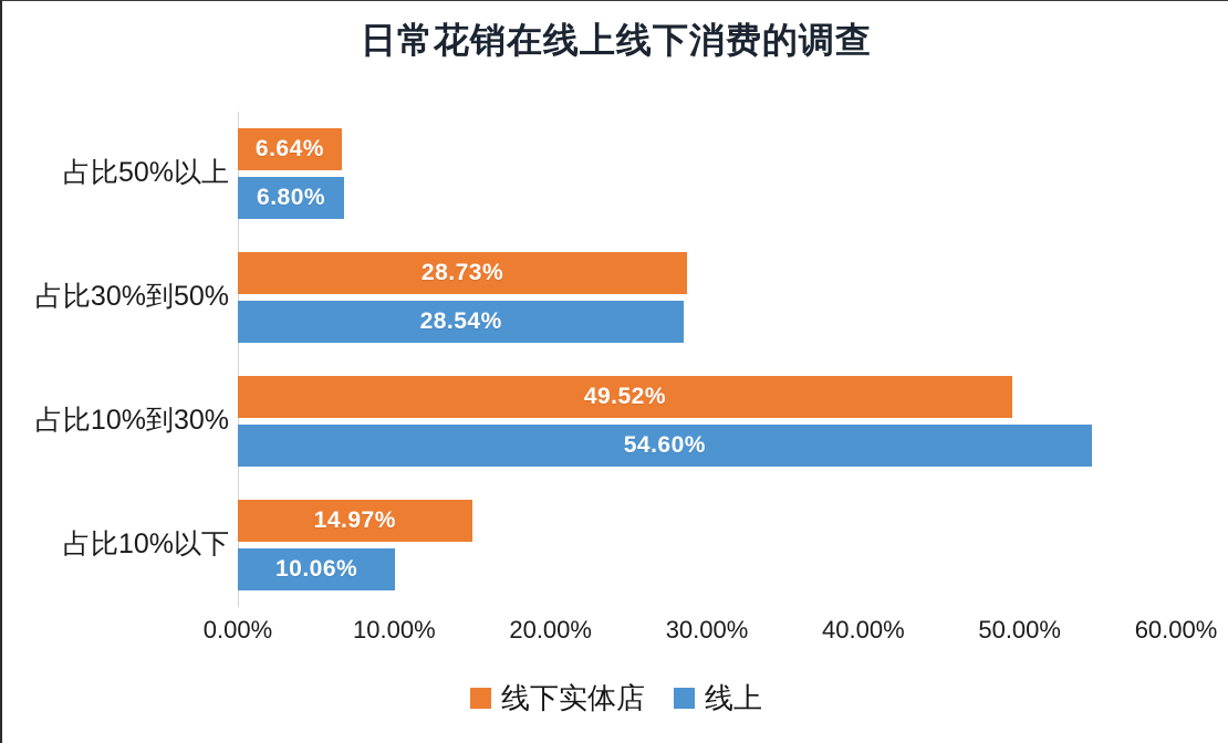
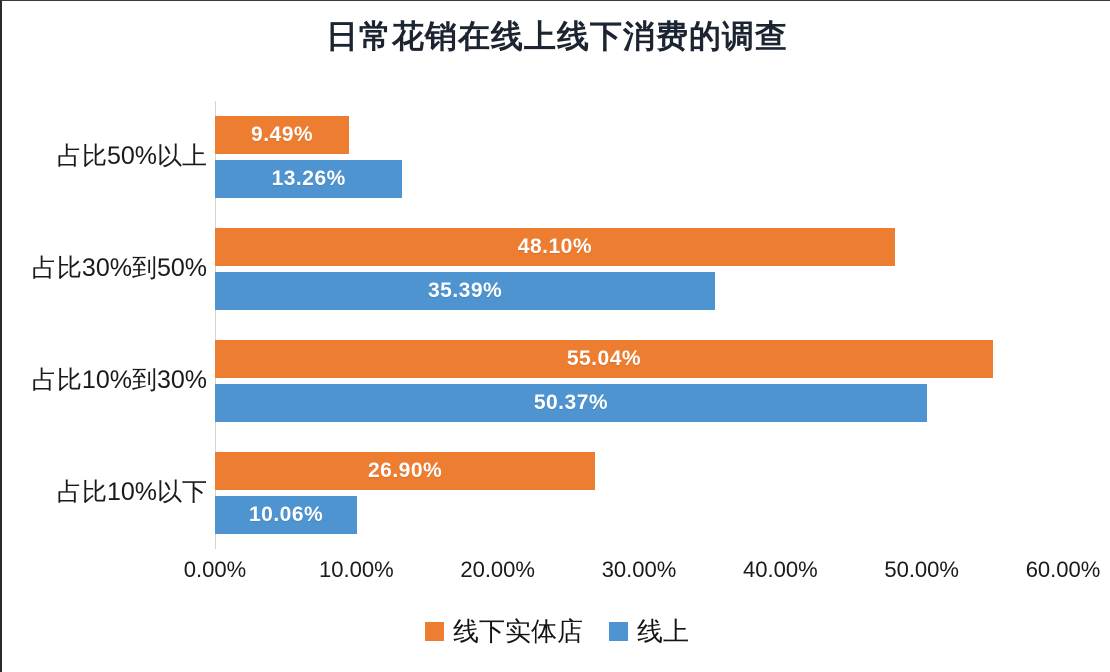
线下实体店/占比50%以上: 6.64% -> 9.49%
线上/占比50%以上: 6.80% -> 13.26%
线下实体店/占比30%到50%: 28.73% -> 48.10%
线上/占比30%到50%: 28.54% -> 35.39%
线下实体店/占比10%到30%: 49.52% -> 55.04%
线上/占比10%到30%: 54.60% -> 50.37%
线下实体店/占比10%以下: 14.97% -> 26.90%
